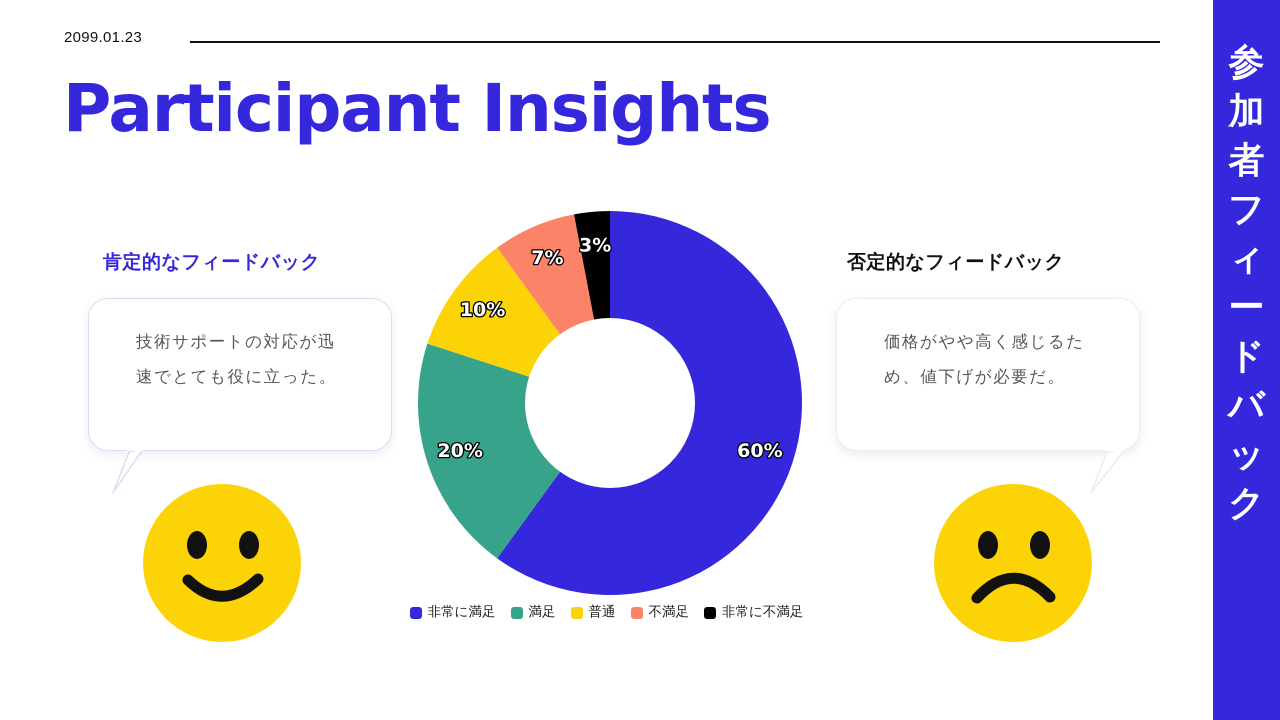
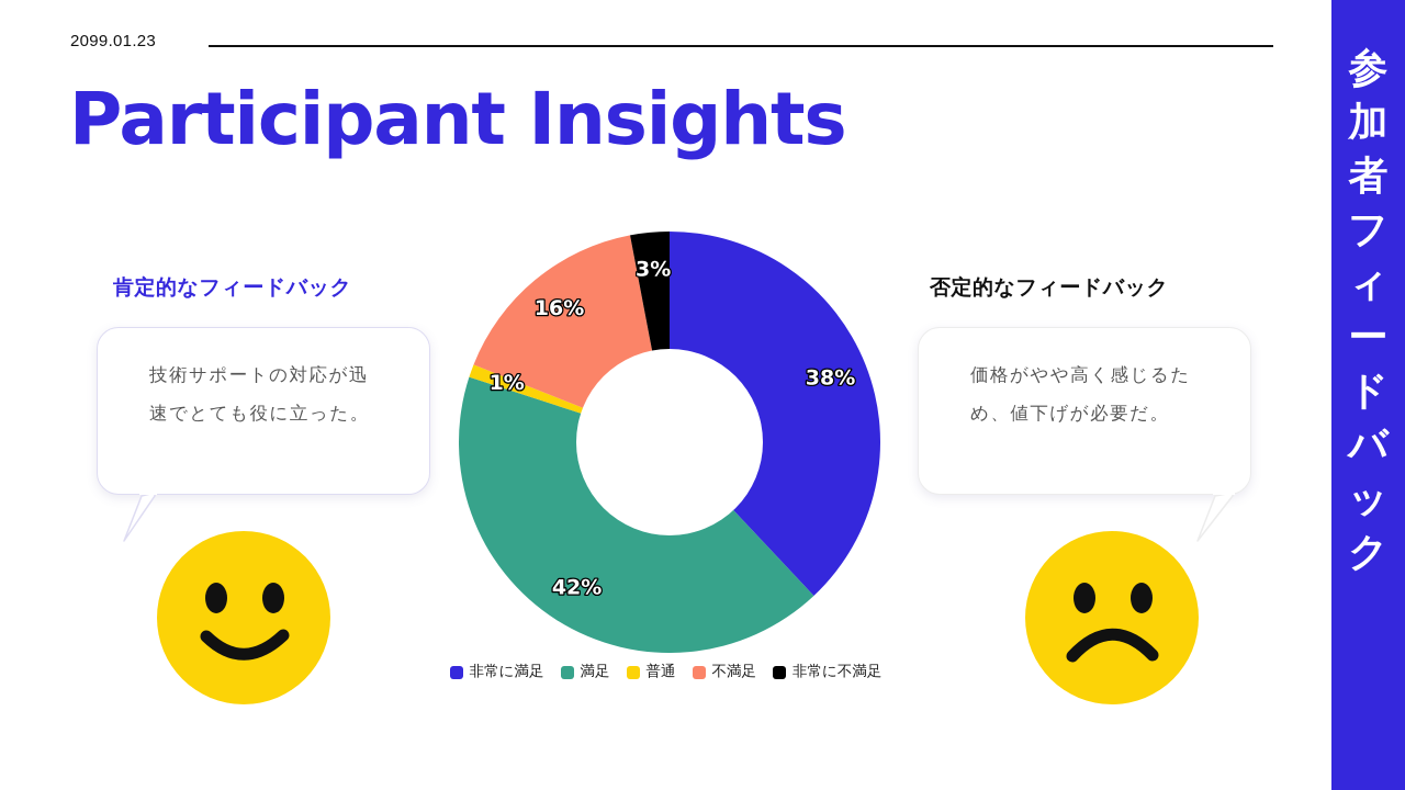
非常に満足: 60% -> 38%
満足: 20% -> 42%
普通: 10% -> 1%
不満足: 7% -> 16%
